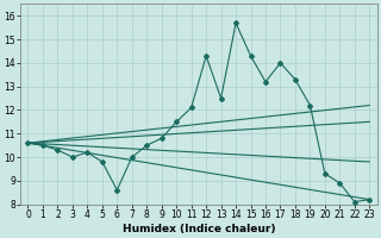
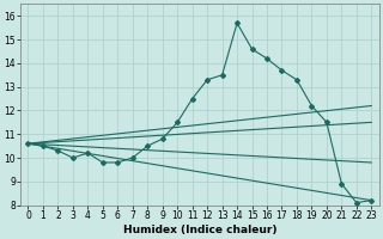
6: 8.6 -> 9.8
11: 12.1 -> 12.5
12: 14.3 -> 13.3
13: 12.5 -> 13.5
15: 14.3 -> 14.6
16: 13.2 -> 14.2
17: 14.0 -> 13.7
20: 9.3 -> 11.5
